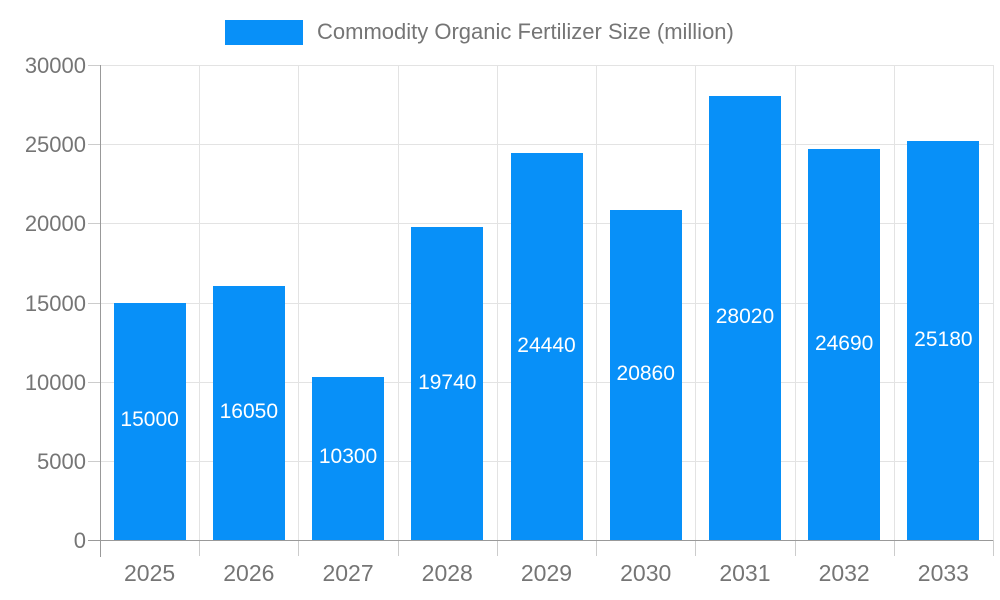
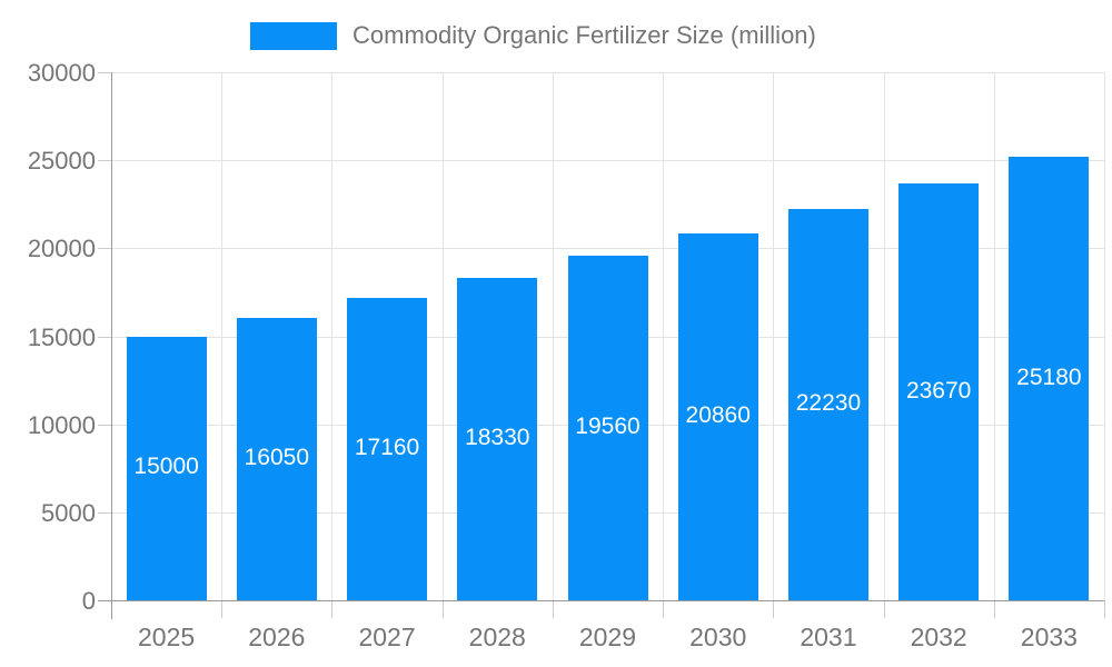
2027: 10300 -> 17160
2028: 19740 -> 18330
2029: 24440 -> 19560
2031: 28020 -> 22230
2032: 24690 -> 23670
